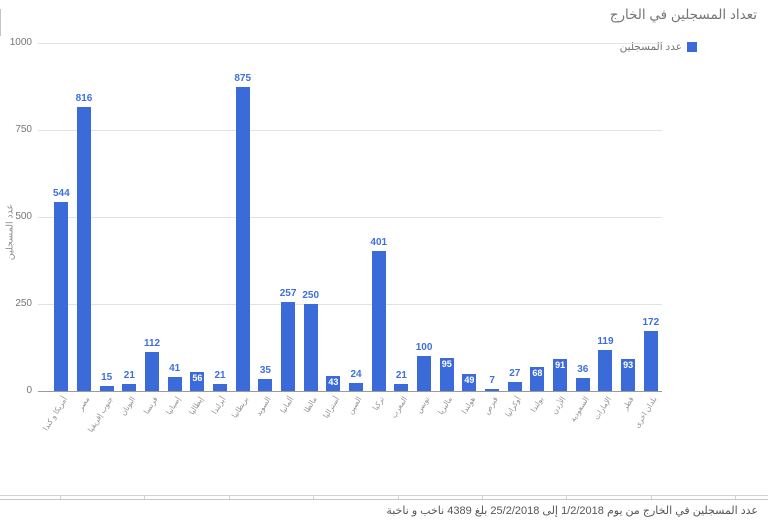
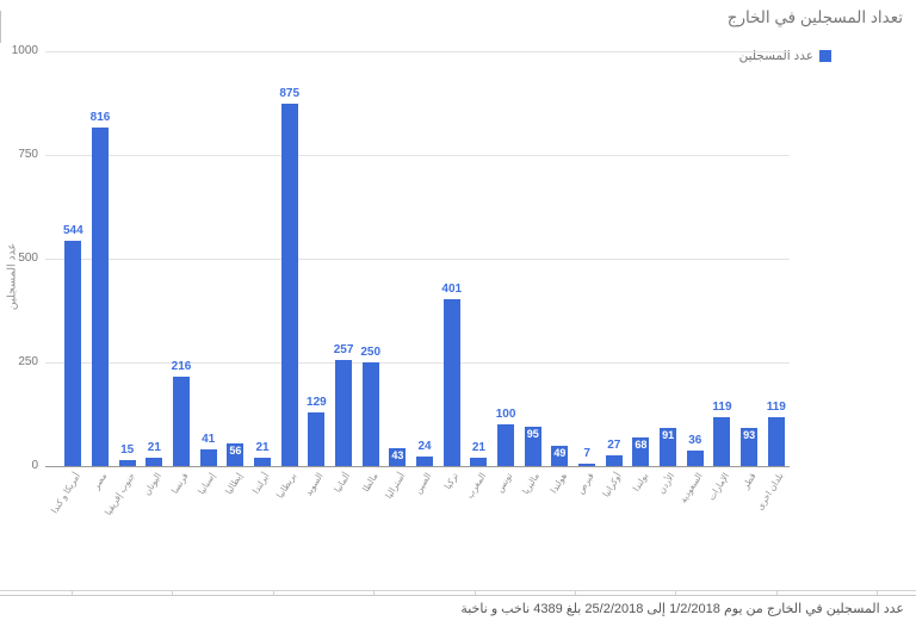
فرنسا: 112 -> 216
السويد: 35 -> 129
بلدان اخرى: 172 -> 119
